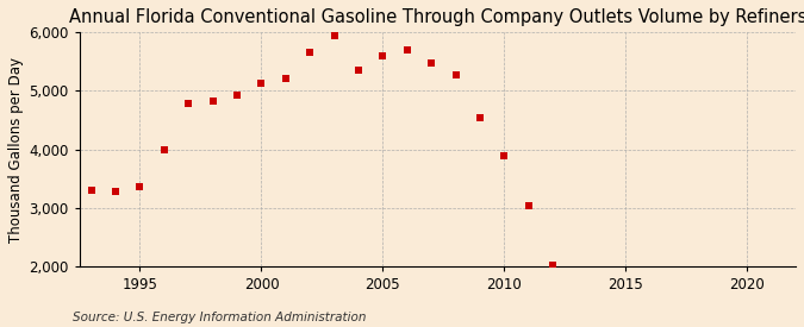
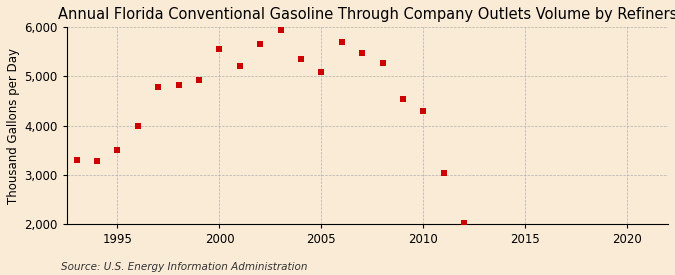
1995: 3,360 -> 3,500
2000: 5,130 -> 5,550
2005: 5,590 -> 5,100
2010: 3,900 -> 4,300
